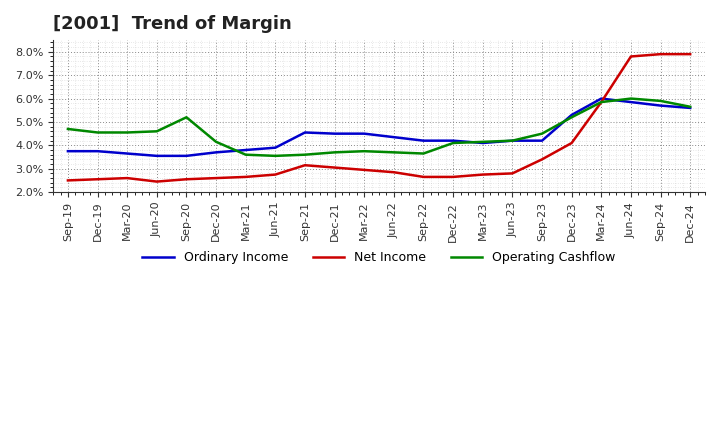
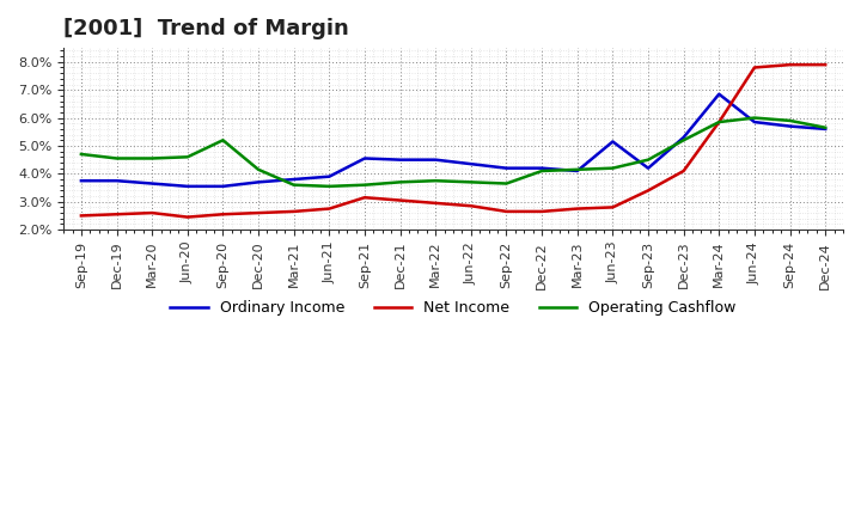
Ordinary Income/Jun-23: 4.20% -> 5.15%
Ordinary Income/Mar-24: 6.00% -> 6.85%
